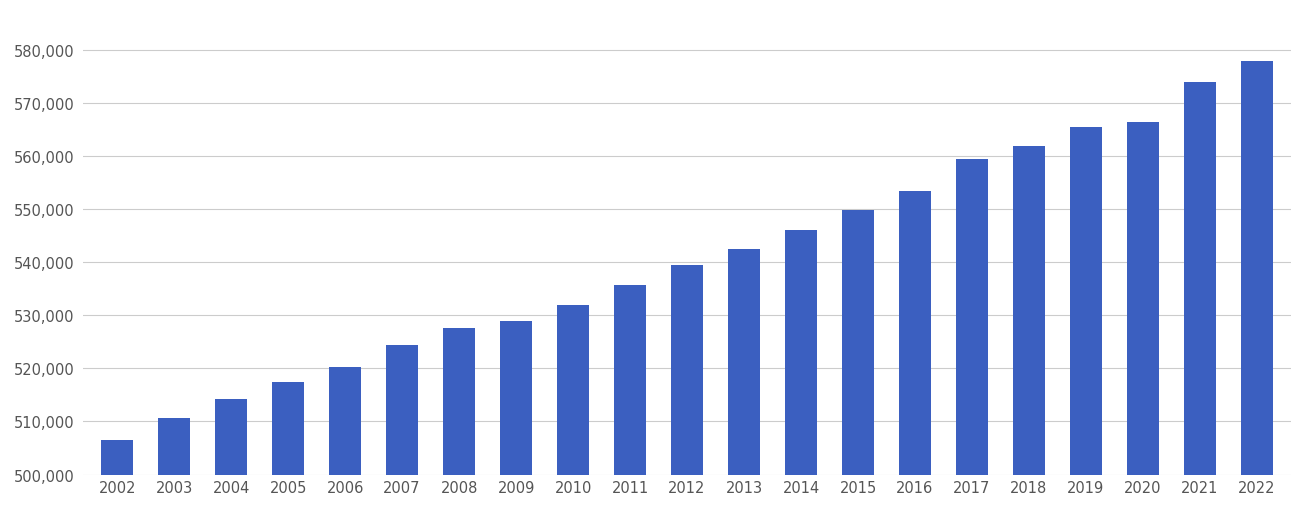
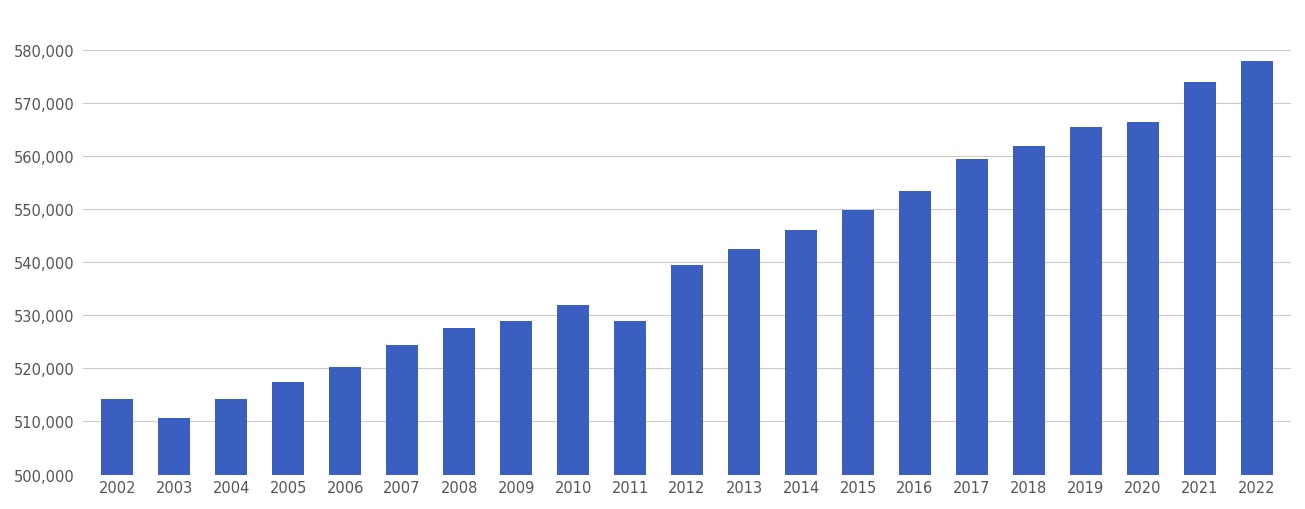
2002: 506,500 -> 514,200
2011: 535,700 -> 529,000
